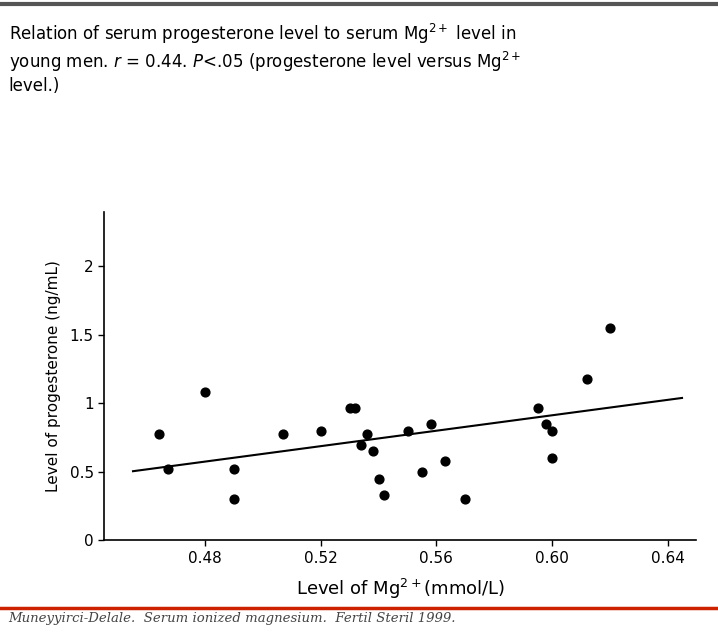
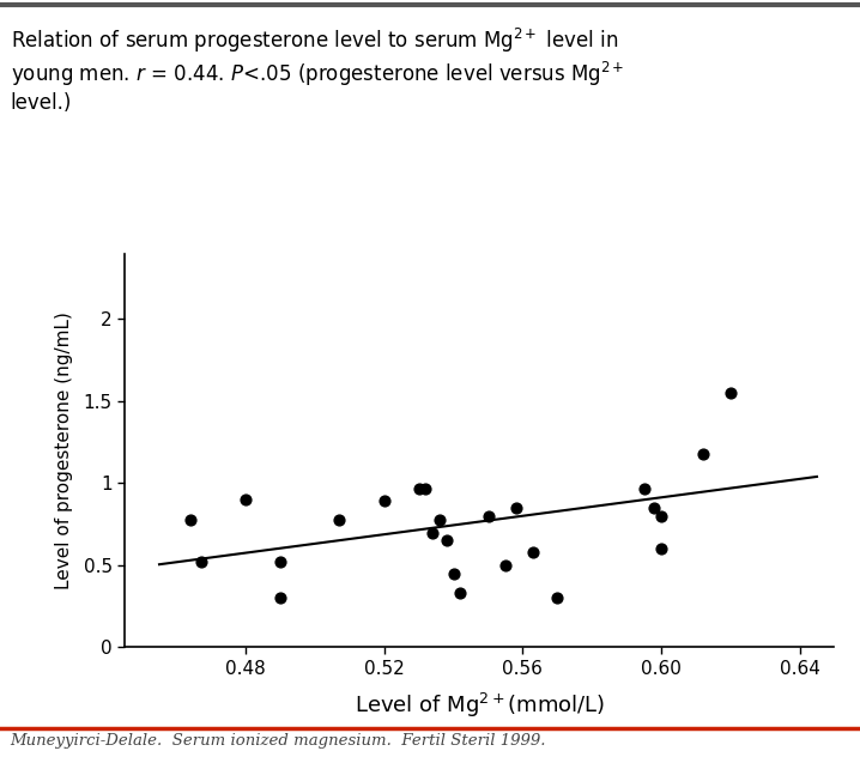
0.48: 1.08 -> 0.90
0.52: 0.80 -> 0.89
